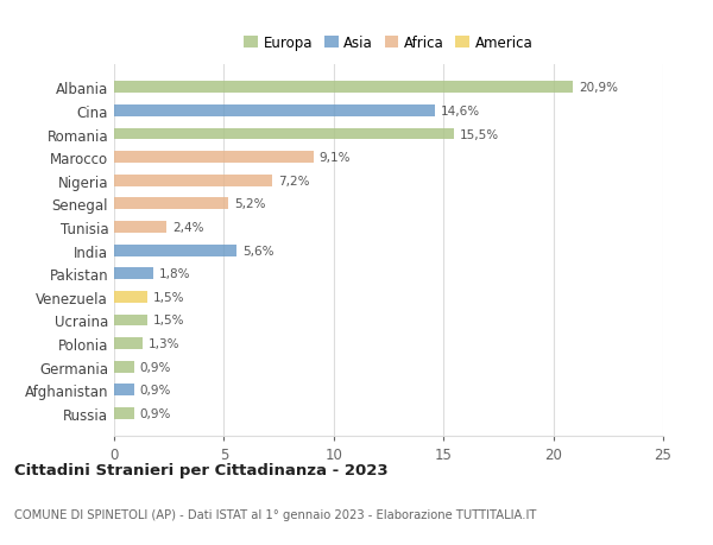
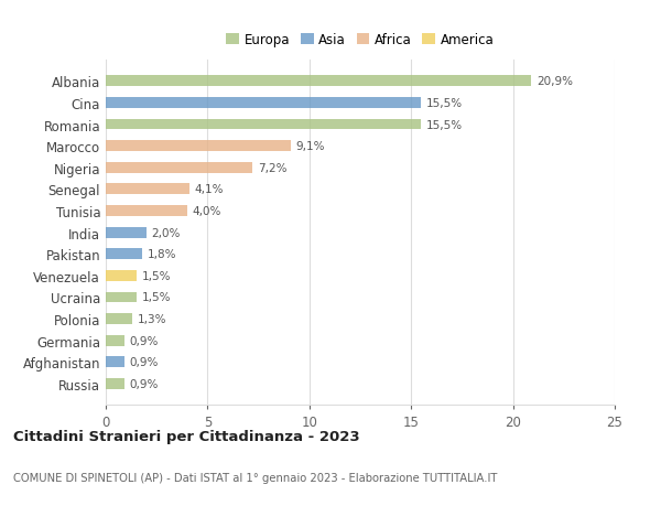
Cina: 14,6% -> 15,5%
Senegal: 5,2% -> 4,1%
Tunisia: 2,4% -> 4,0%
India: 5,6% -> 2,0%
